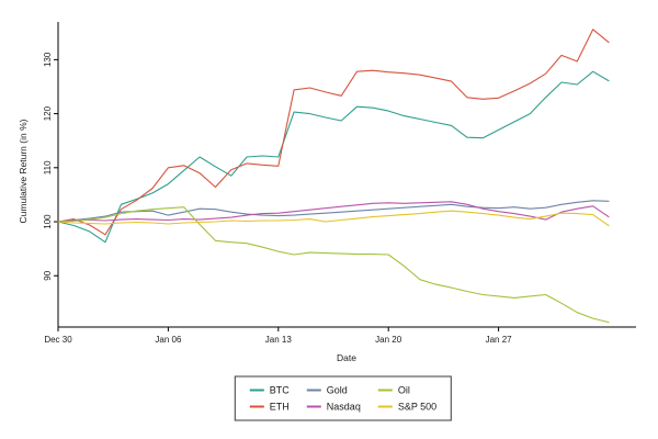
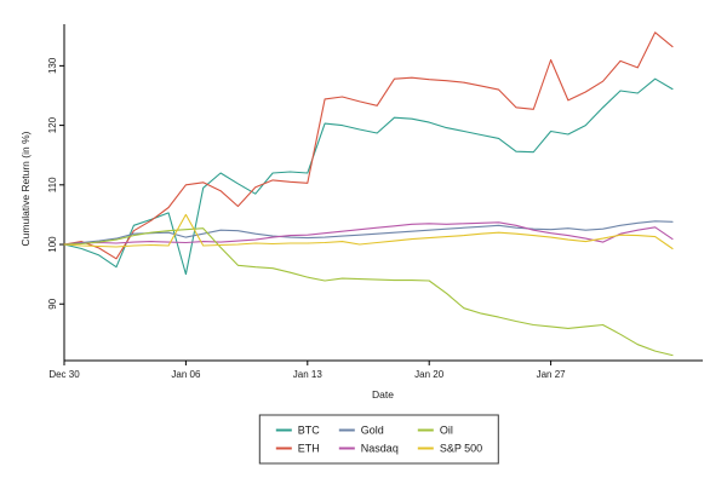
BTC/Jan 06: 107 -> 95
S&P 500/Jan 06: 100 -> 105
BTC/Jan 27: 117 -> 119
ETH/Jan 27: 123 -> 131
